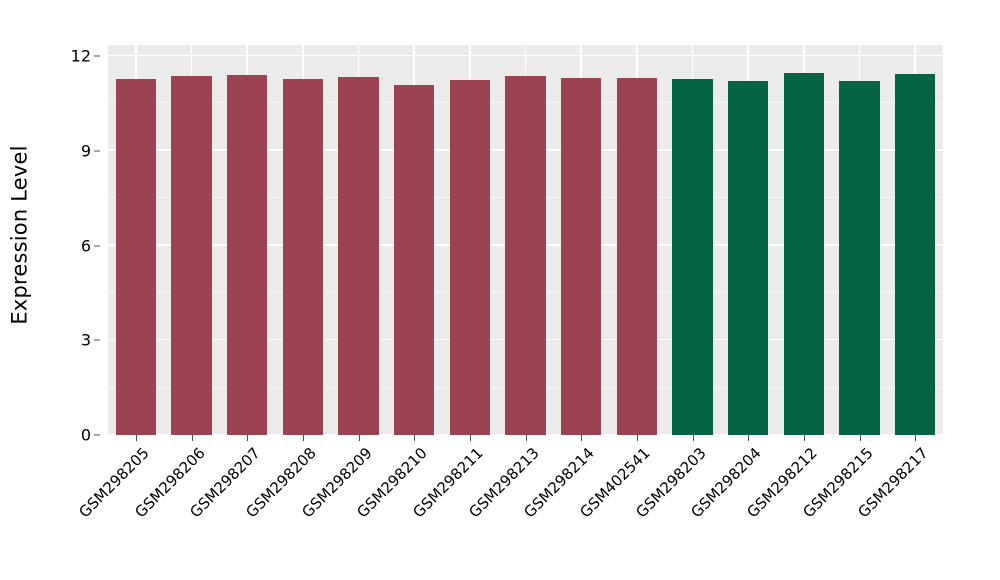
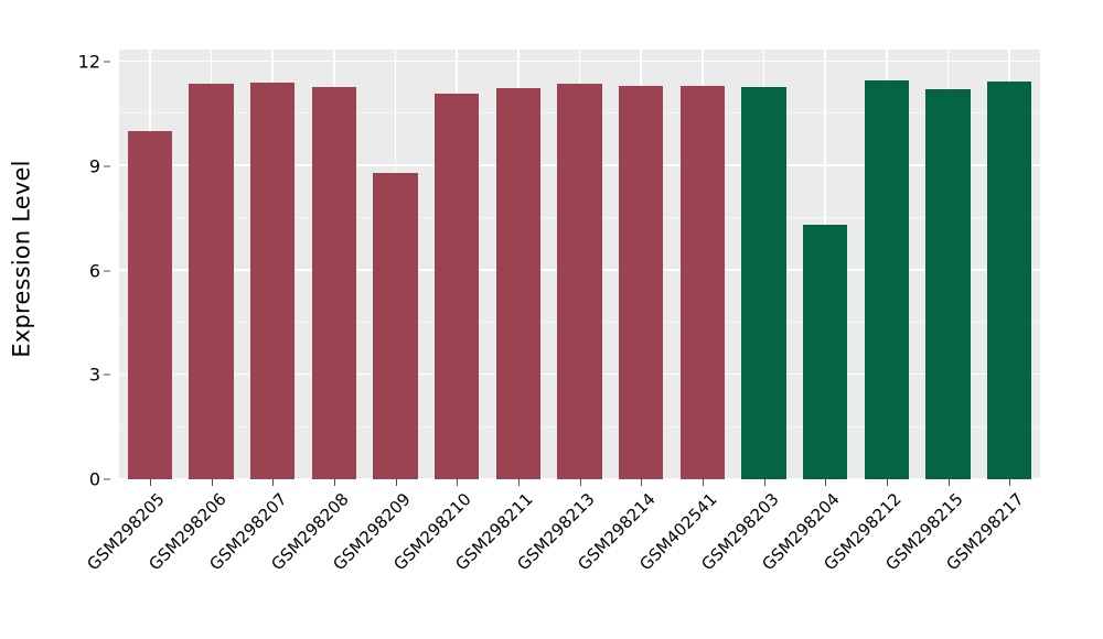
GSM298205: 11.3 -> 10.0
GSM298209: 11.3 -> 8.8
GSM298204: 11.2 -> 7.3
